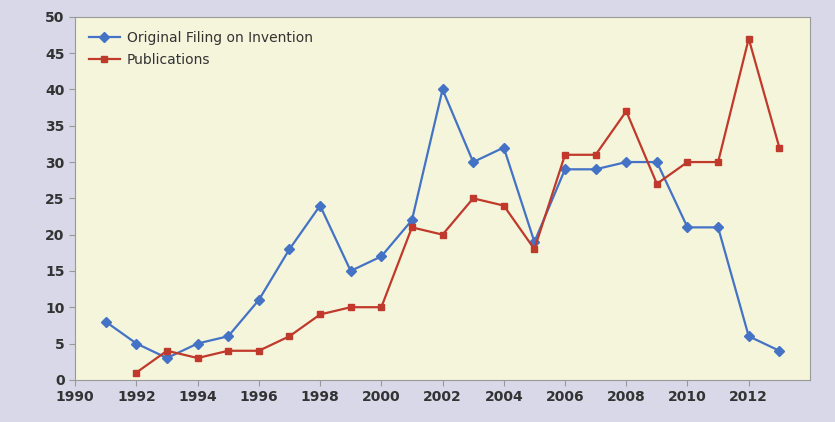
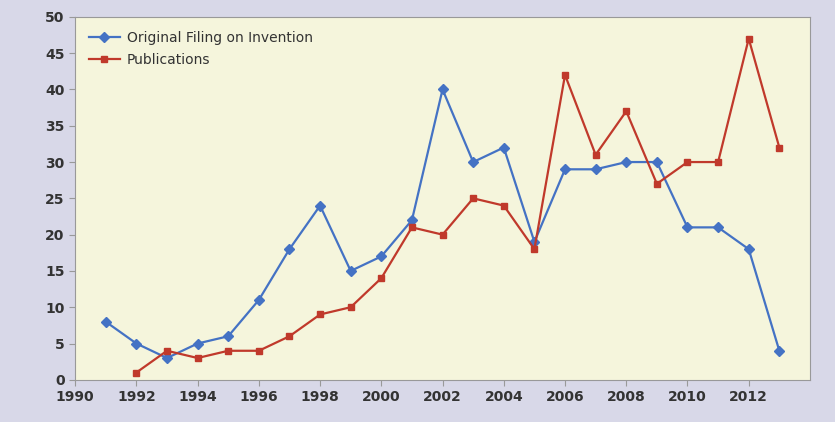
Publications/2000: 10 -> 14
Publications/2006: 31 -> 42
Original Filing on Invention/2012: 6 -> 18
